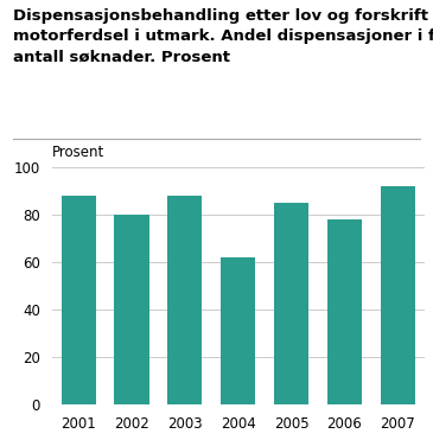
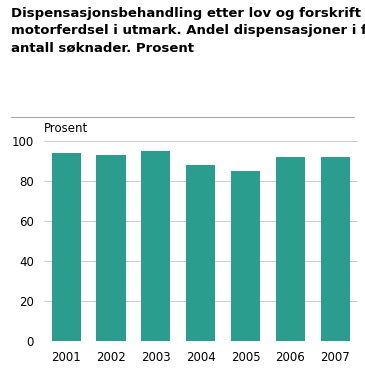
2001: 88 -> 94
2002: 80 -> 93
2003: 88 -> 95
2004: 62 -> 88
2006: 78 -> 92
